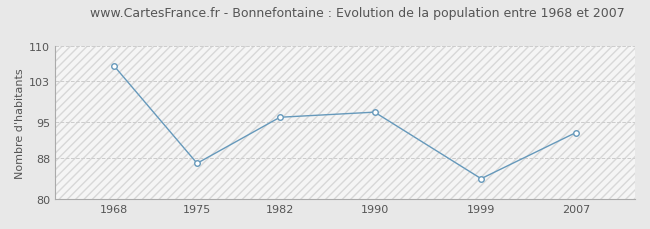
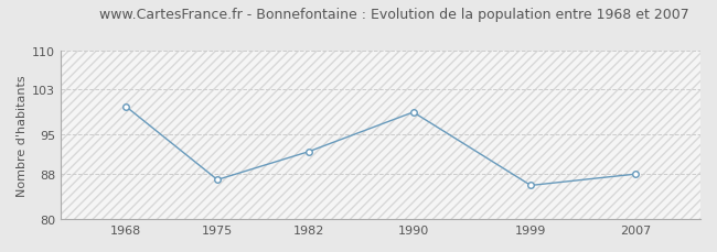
1968: 106 -> 100
1982: 96 -> 92
1990: 97 -> 99
1999: 84 -> 86
2007: 93 -> 88
